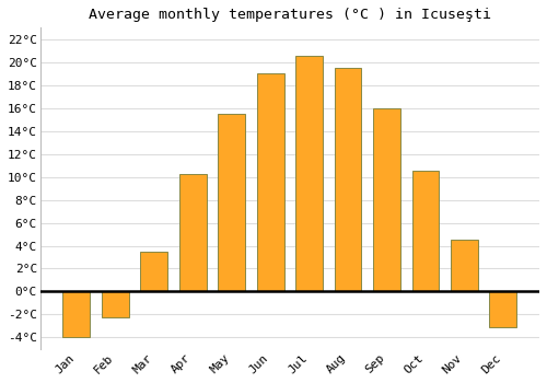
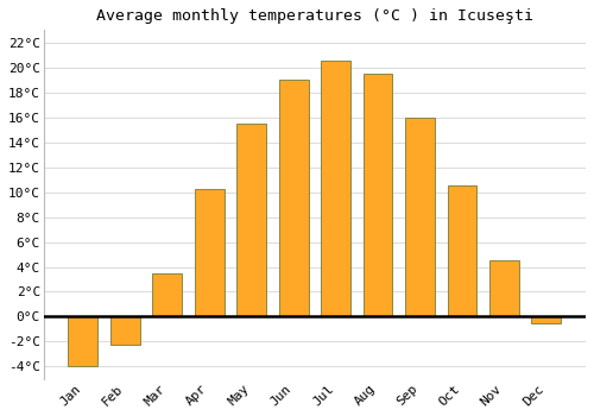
Dec: -3.1°C -> -0.5°C
